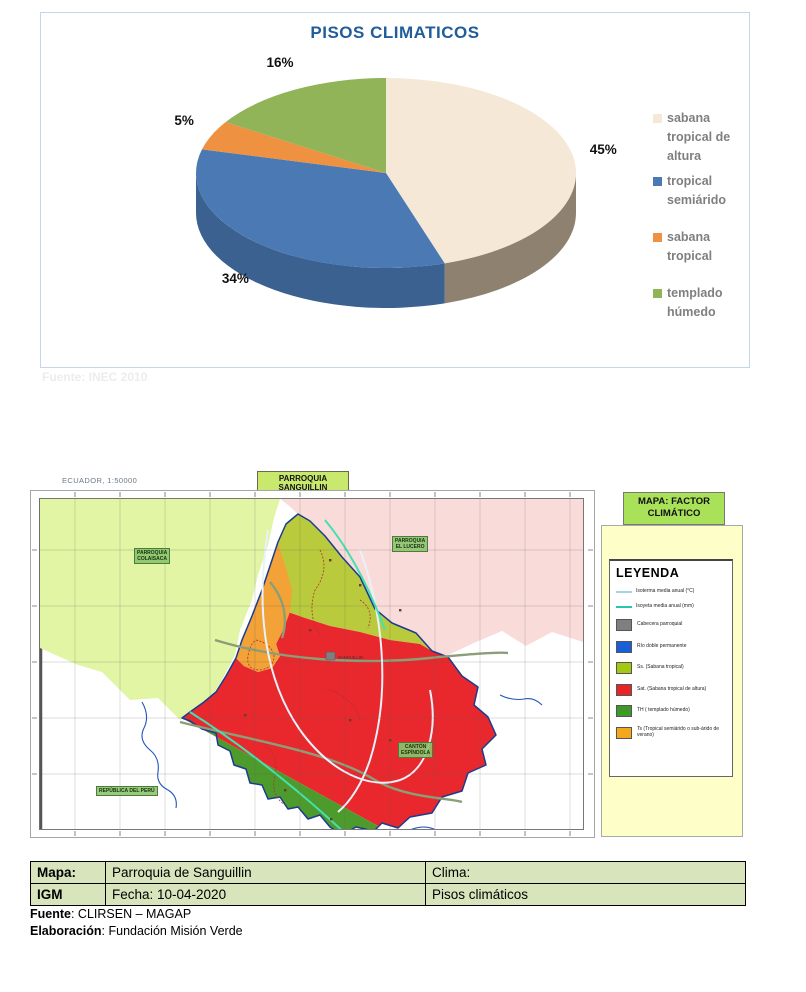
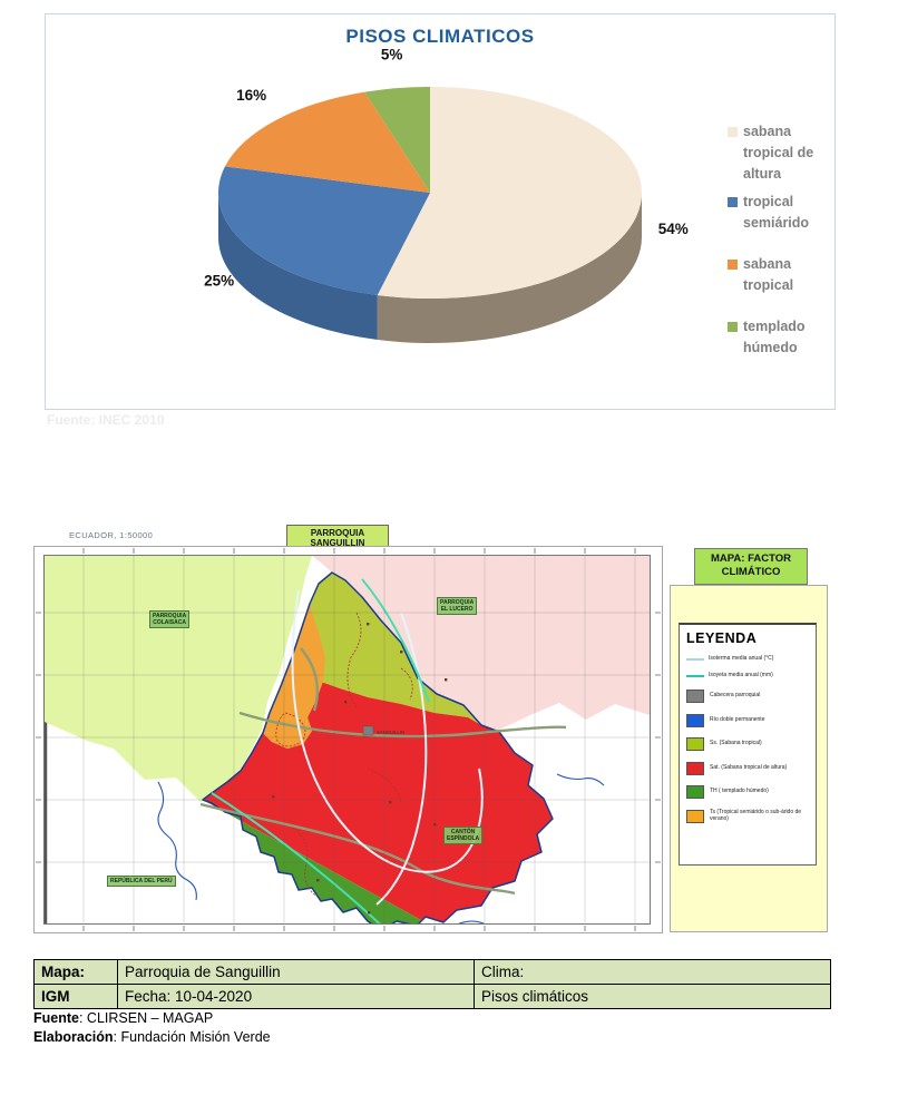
sabana tropical de altura: 45% -> 54%
tropical semiárido: 34% -> 25%
sabana tropical: 5% -> 16%
templado húmedo: 16% -> 5%
